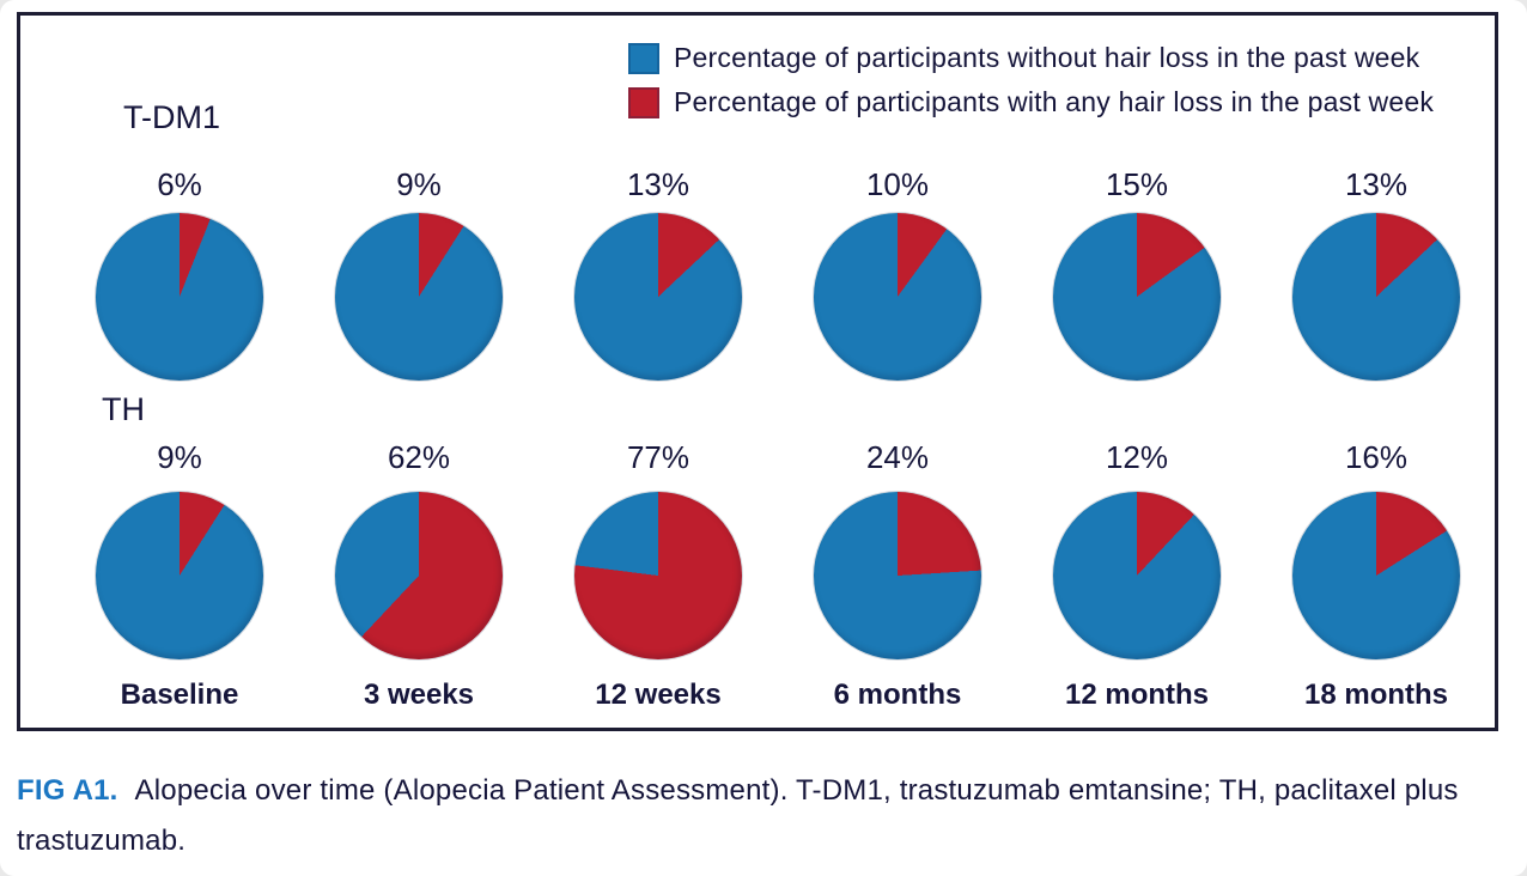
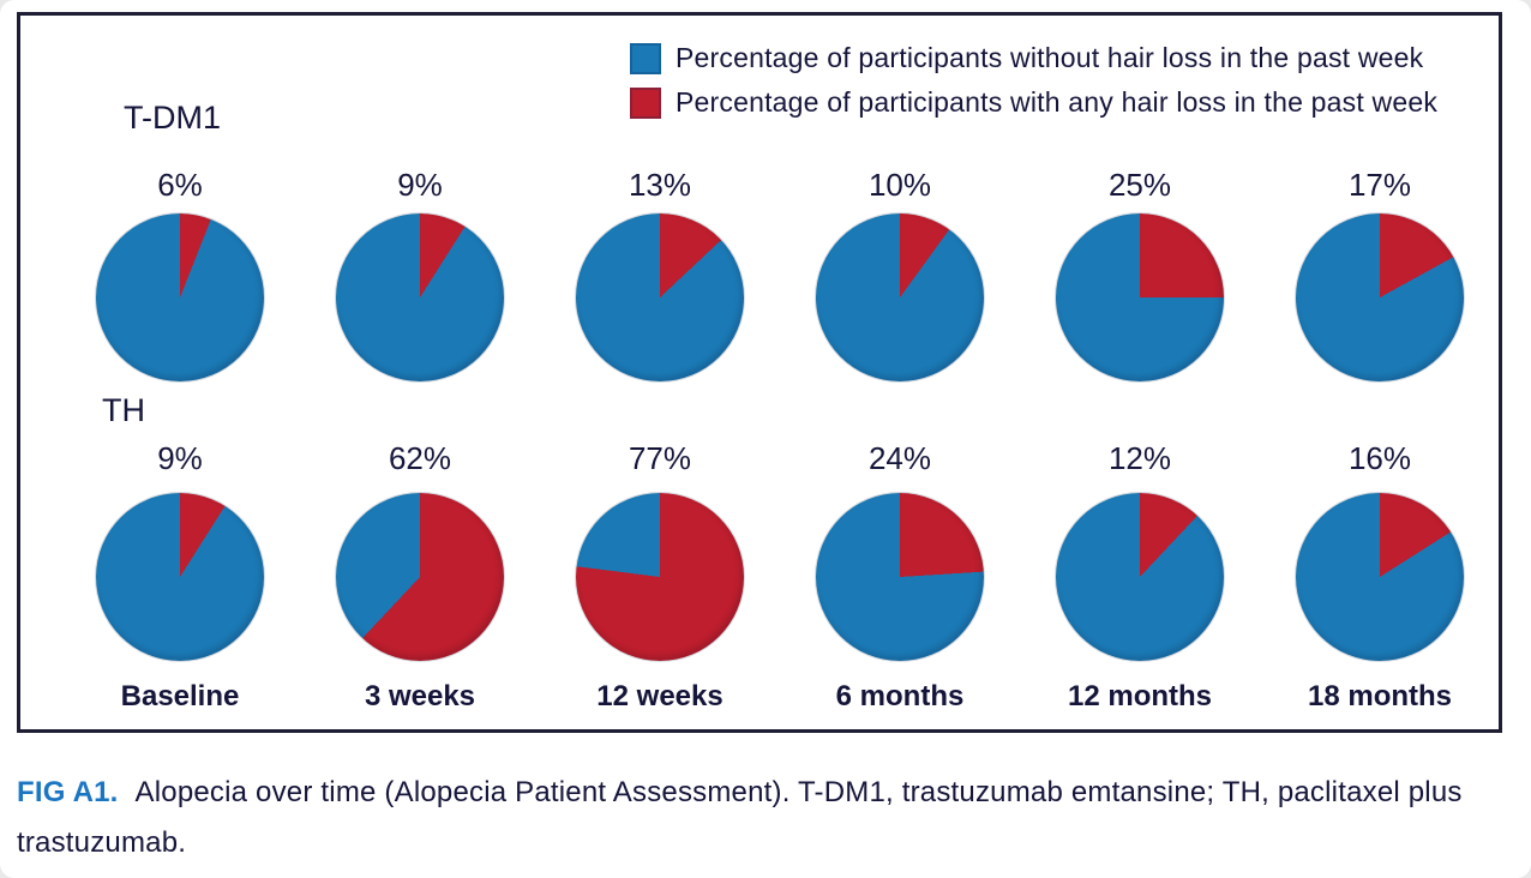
T-DM1/12 months: 15% -> 25%
T-DM1/18 months: 13% -> 17%
